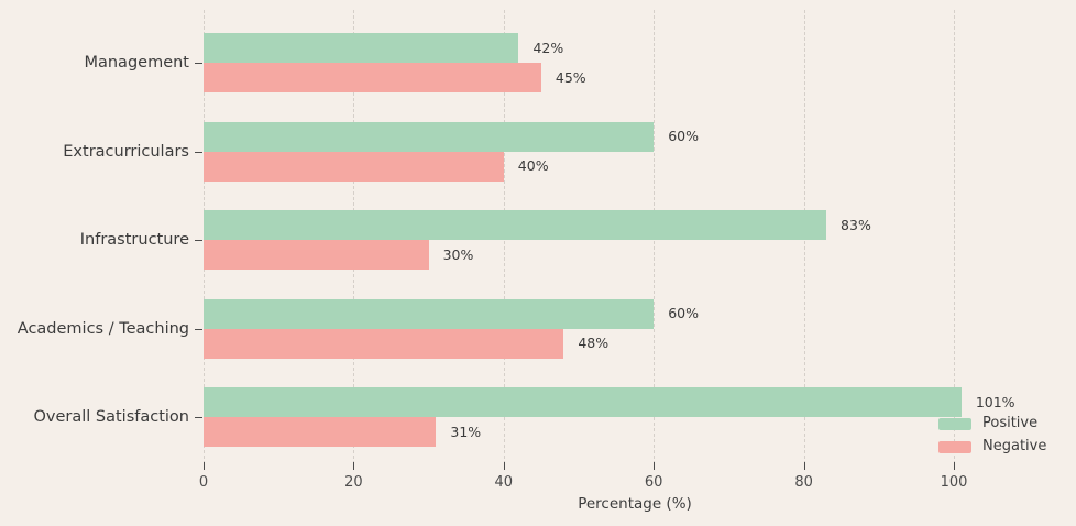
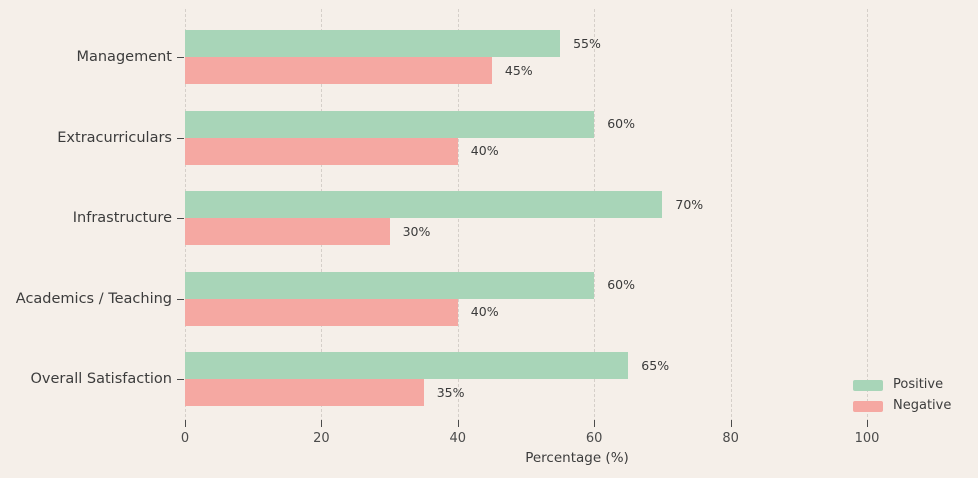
Positive/Management: 42% -> 55%
Positive/Infrastructure: 83% -> 70%
Negative/Academics / Teaching: 48% -> 40%
Positive/Overall Satisfaction: 101% -> 65%
Negative/Overall Satisfaction: 31% -> 35%
